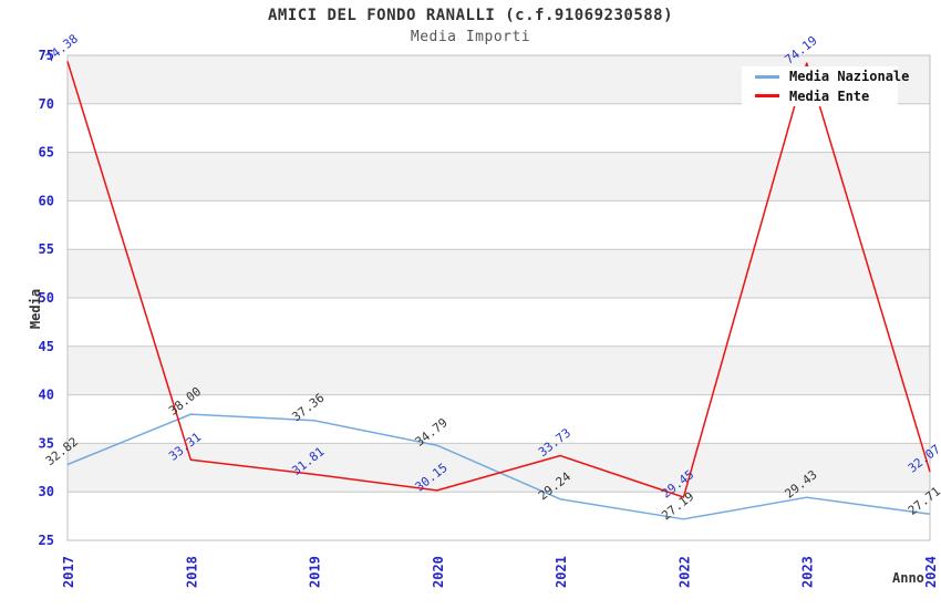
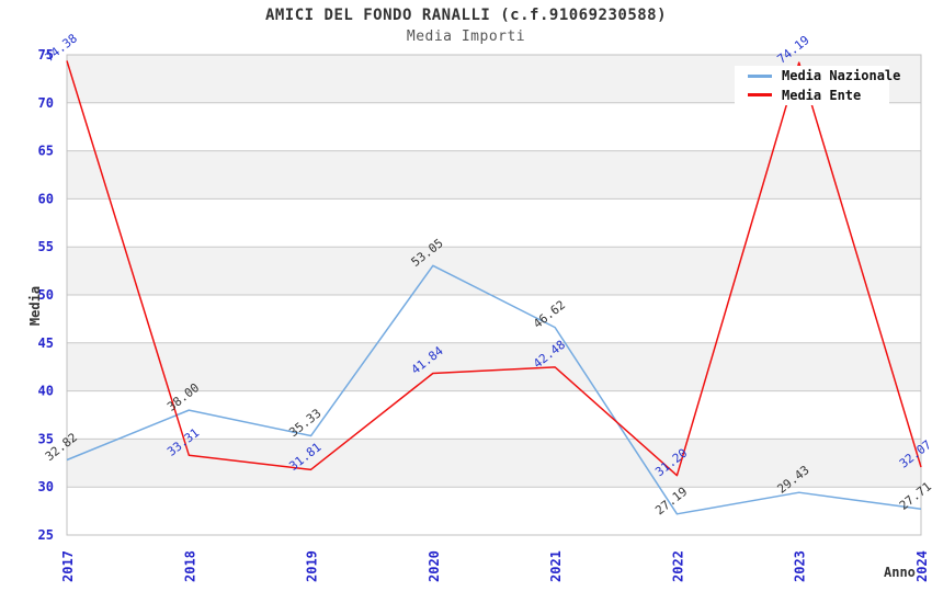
Media Nazionale/2019: 37.36 -> 35.33
Media Nazionale/2020: 34.79 -> 53.05
Media Ente/2020: 30.15 -> 41.84
Media Nazionale/2021: 29.24 -> 46.62
Media Ente/2021: 33.73 -> 42.48
Media Ente/2022: 29.45 -> 31.20
